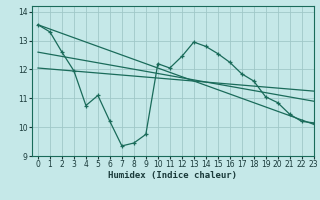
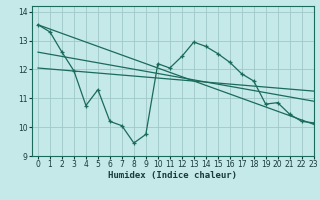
5: 11.10 -> 11.30
7: 9.35 -> 10.05
19: 11.05 -> 10.80
